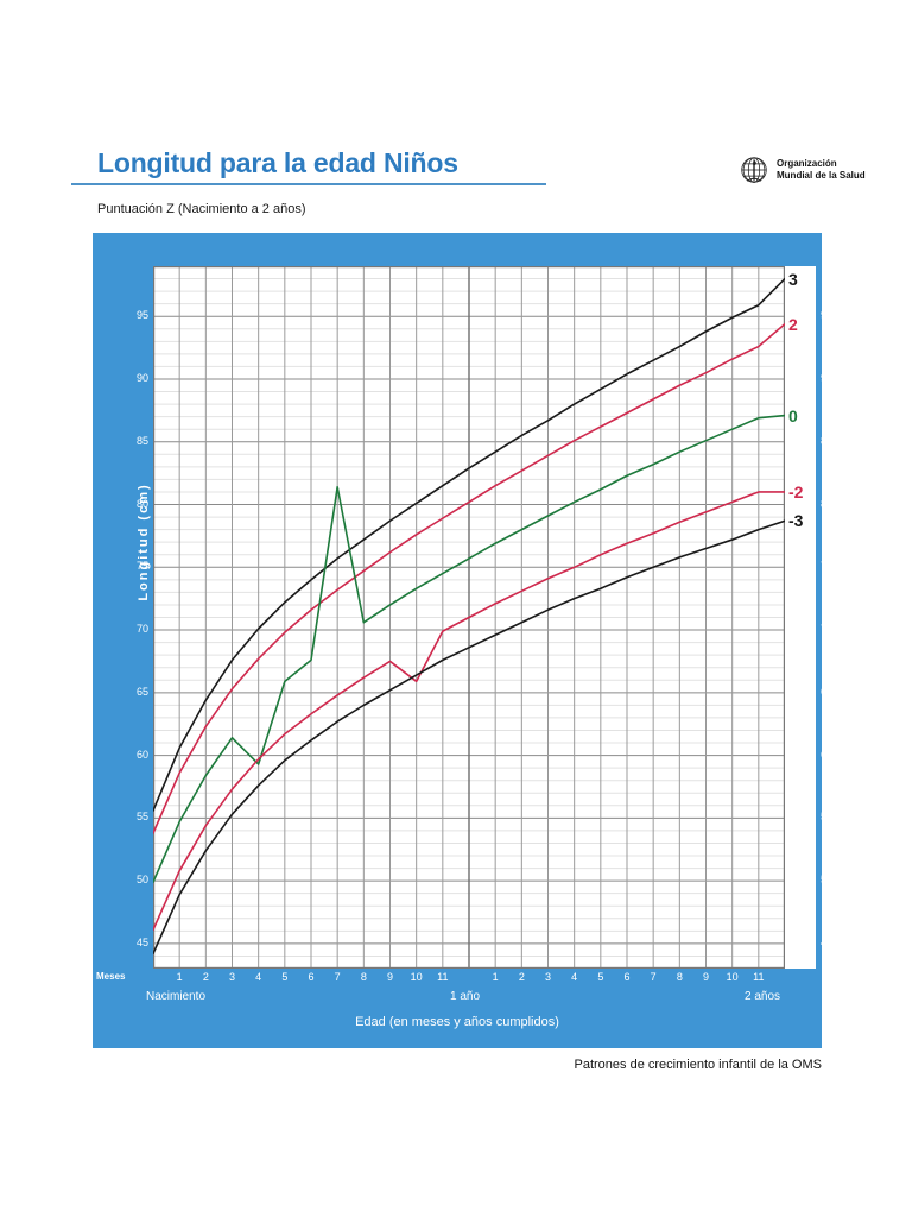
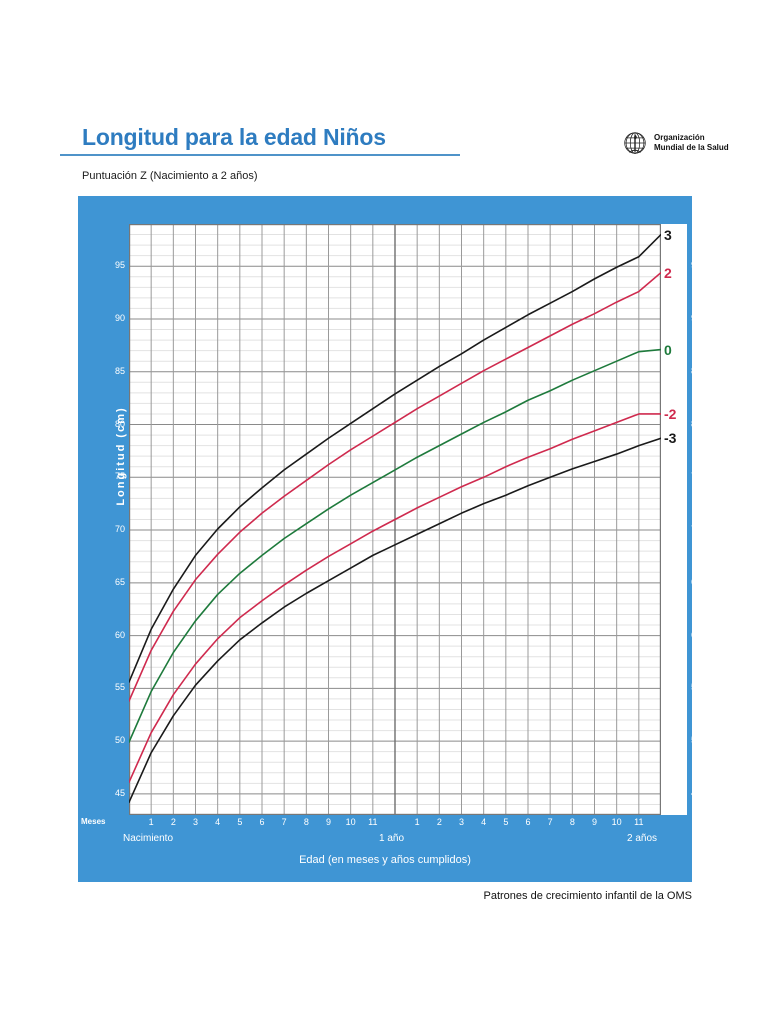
0/4: 59.3 -> 63.9
0/7: 81.4 -> 69.2
-2/10: 65.9 -> 68.7
